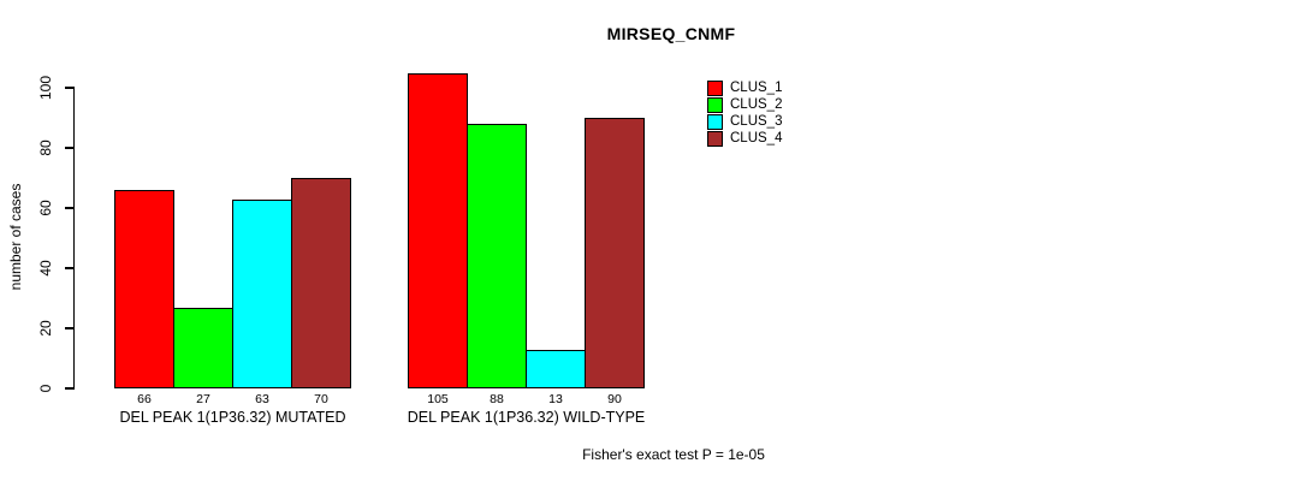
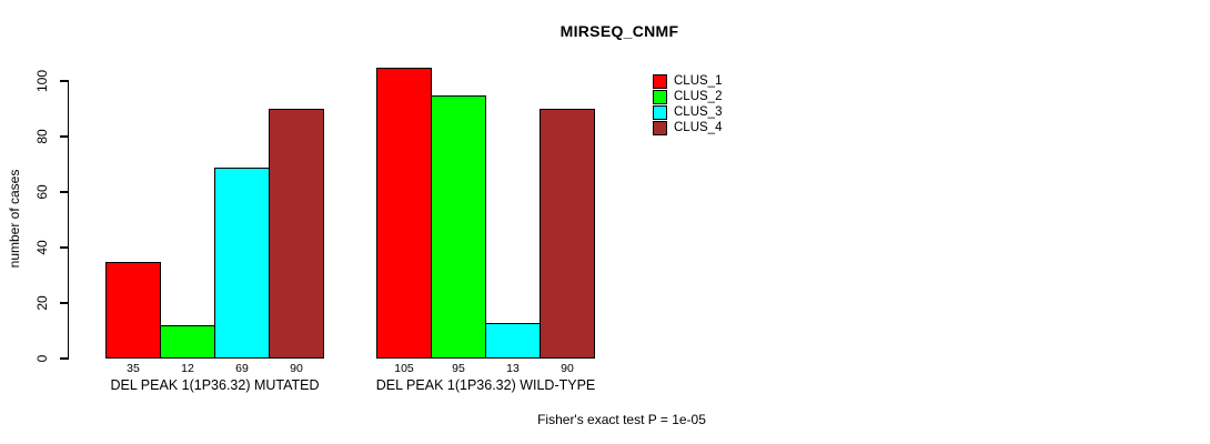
CLUS_1/DEL PEAK 1(1P36.32) MUTATED: 66 -> 35
CLUS_2/DEL PEAK 1(1P36.32) MUTATED: 27 -> 12
CLUS_3/DEL PEAK 1(1P36.32) MUTATED: 63 -> 69
CLUS_4/DEL PEAK 1(1P36.32) MUTATED: 70 -> 90
CLUS_2/DEL PEAK 1(1P36.32) WILD-TYPE: 88 -> 95
